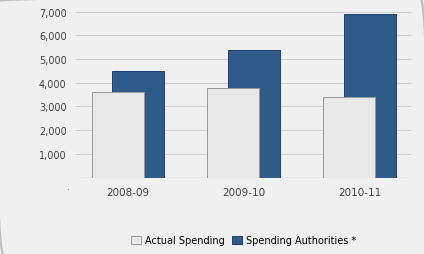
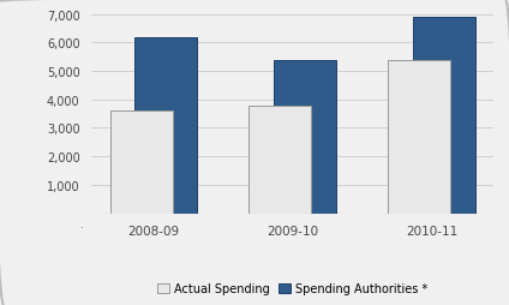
Spending Authorities */2008-09: 4,500 -> 6,200
Actual Spending/2010-11: 3,400 -> 5,400
